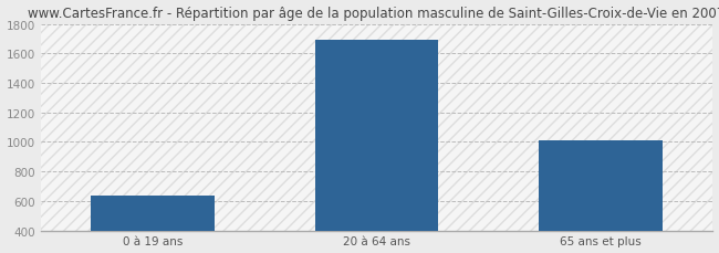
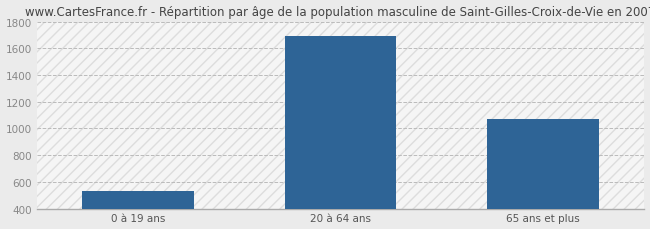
0 à 19 ans: 640 -> 540
65 ans et plus: 1010 -> 1070
